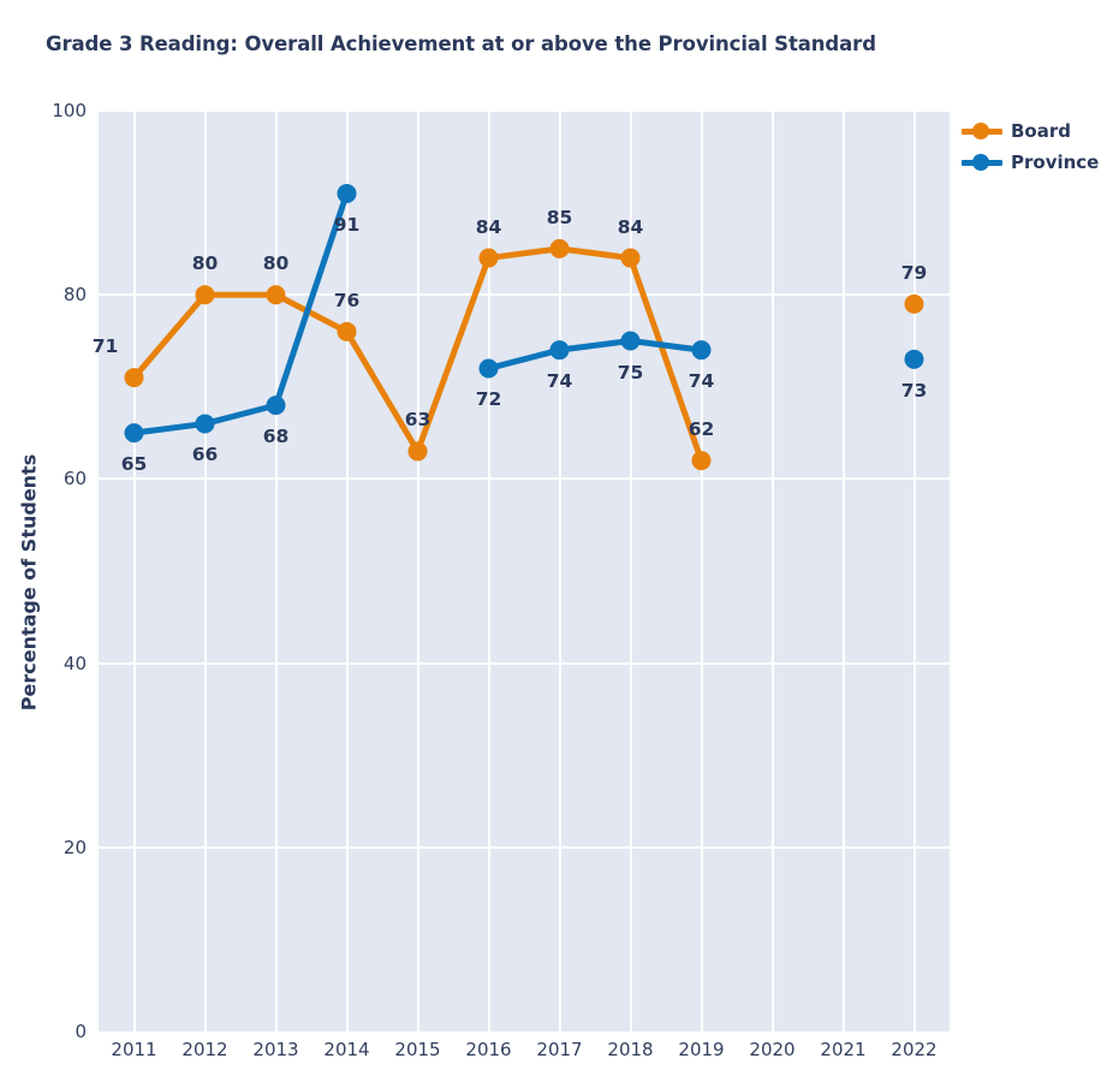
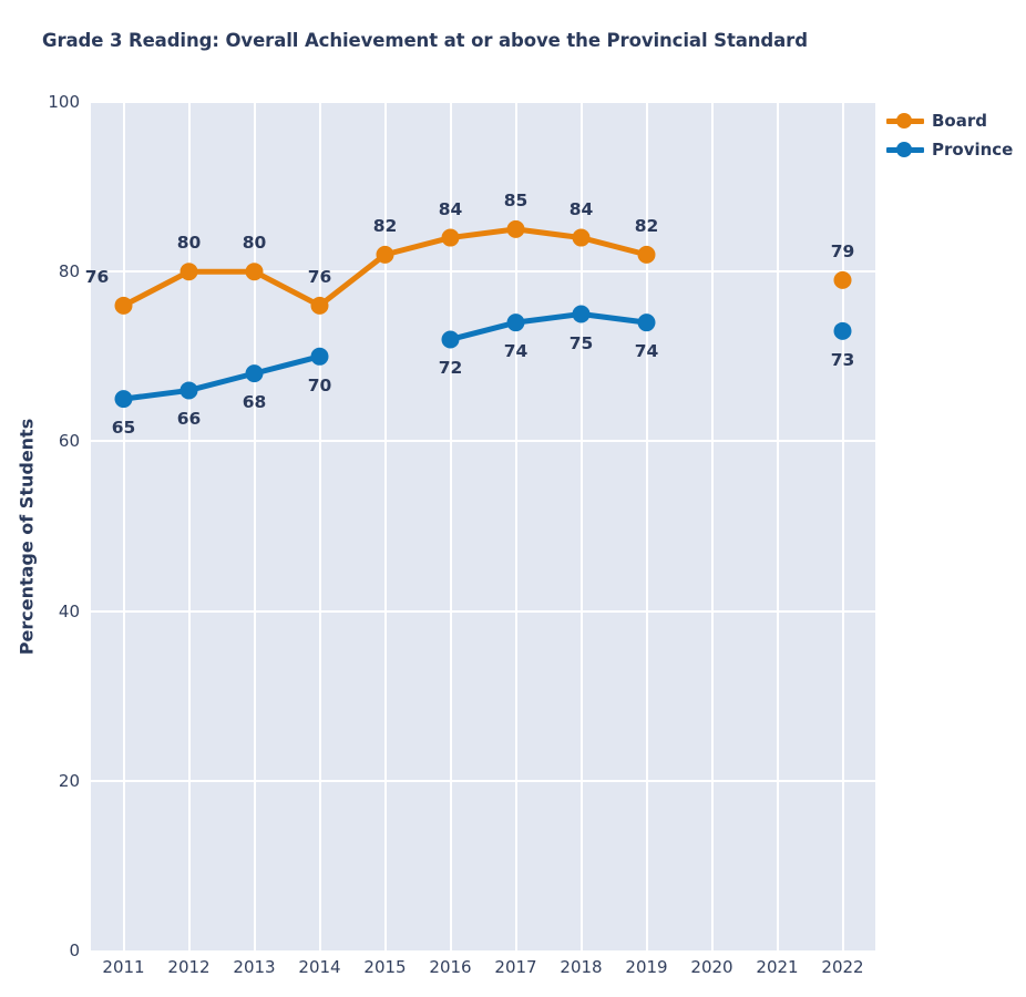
Board/2011: 71 -> 76
Province/2014: 91 -> 70
Board/2015: 63 -> 82
Board/2019: 62 -> 82
